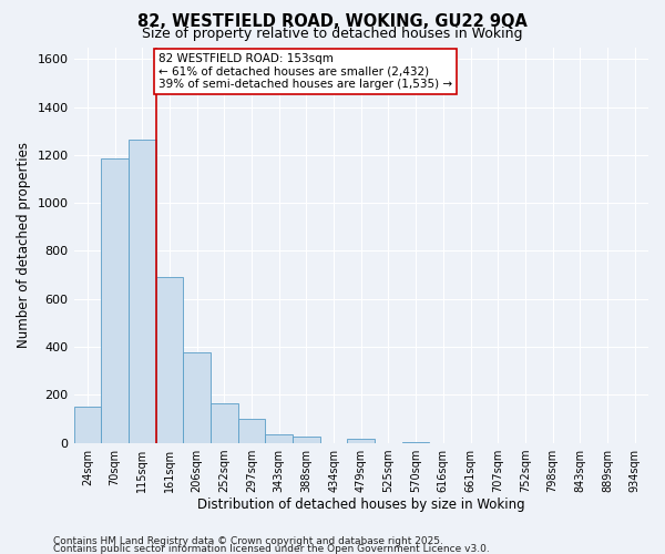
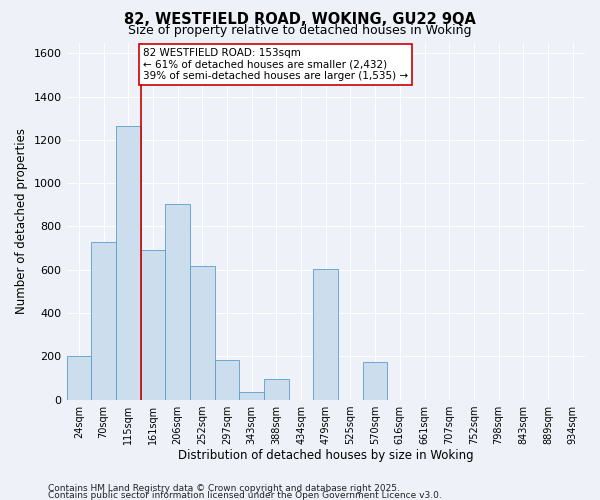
24sqm: 150 -> 200
70sqm: 1185 -> 730
206sqm: 375 -> 905
252sqm: 165 -> 615
297sqm: 98 -> 185
388sqm: 25 -> 95
479sqm: 15 -> 605
570sqm: 5 -> 175
